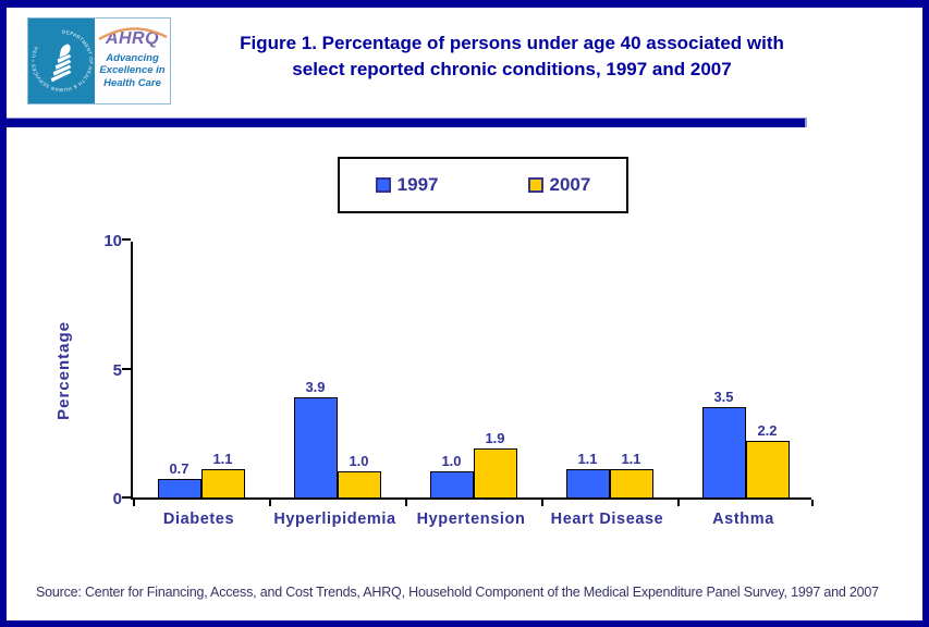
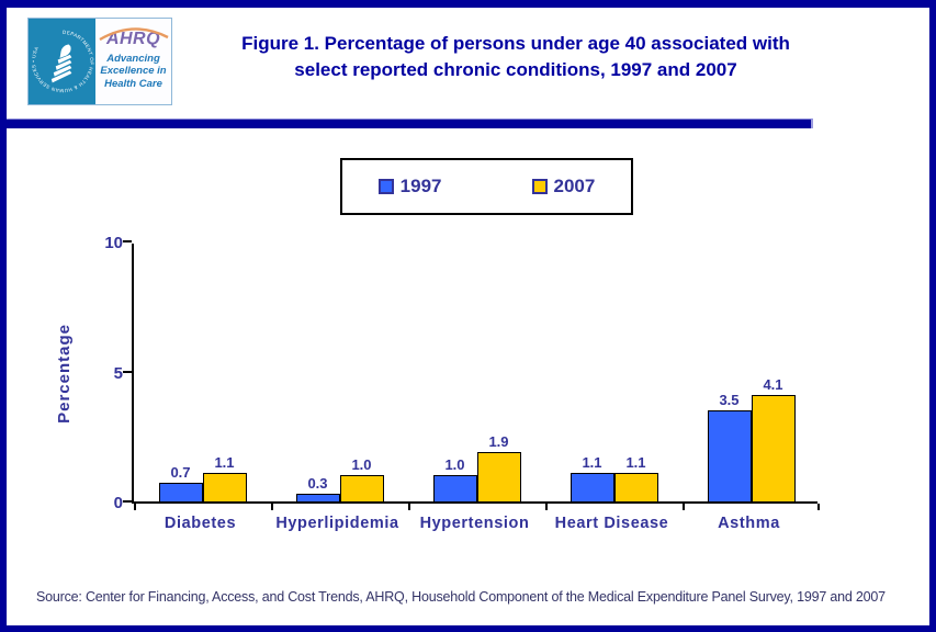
1997/Hyperlipidemia: 3.9 -> 0.3
2007/Asthma: 2.2 -> 4.1
